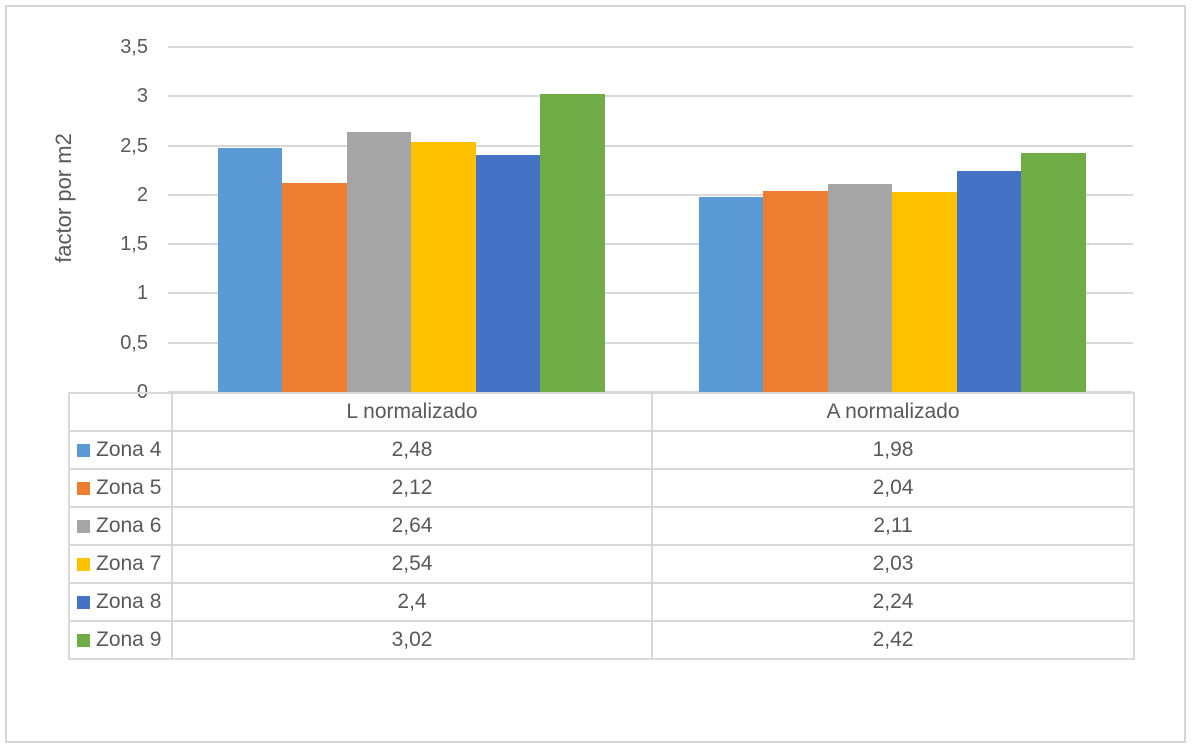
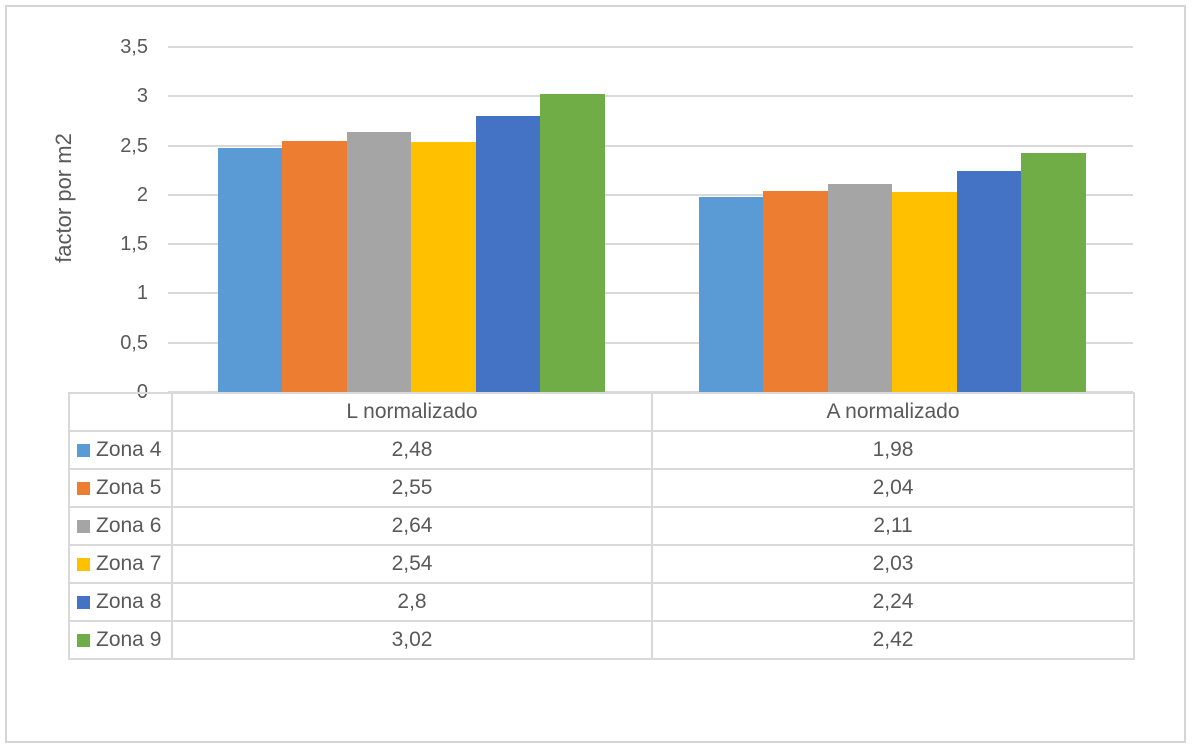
Zona 5/L normalizado: 2,12 -> 2,55
Zona 8/L normalizado: 2,4 -> 2,8
